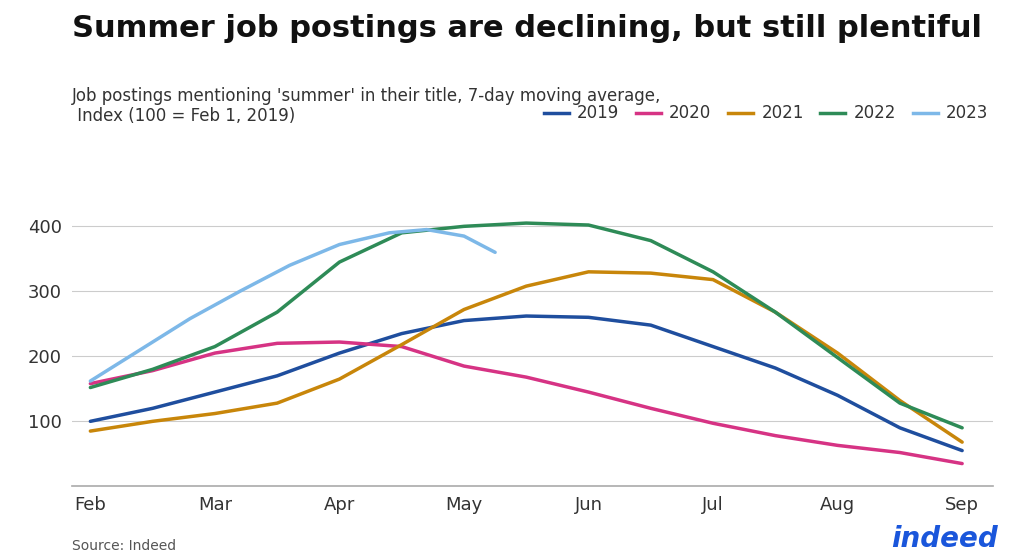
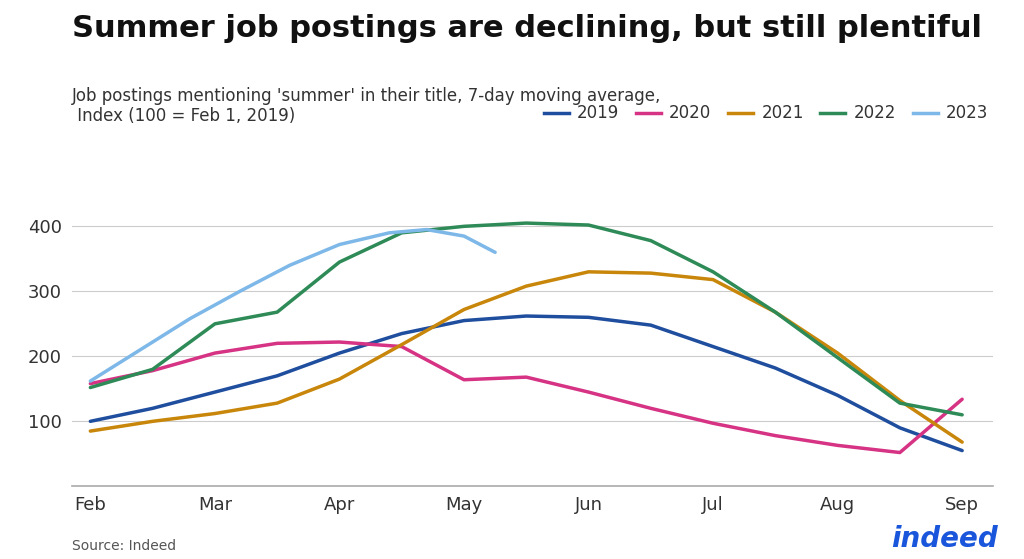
2022/Mar: 215 -> 250
2020/May: 185 -> 164
2020/Sep: 35 -> 134
2022/Sep: 90 -> 110
